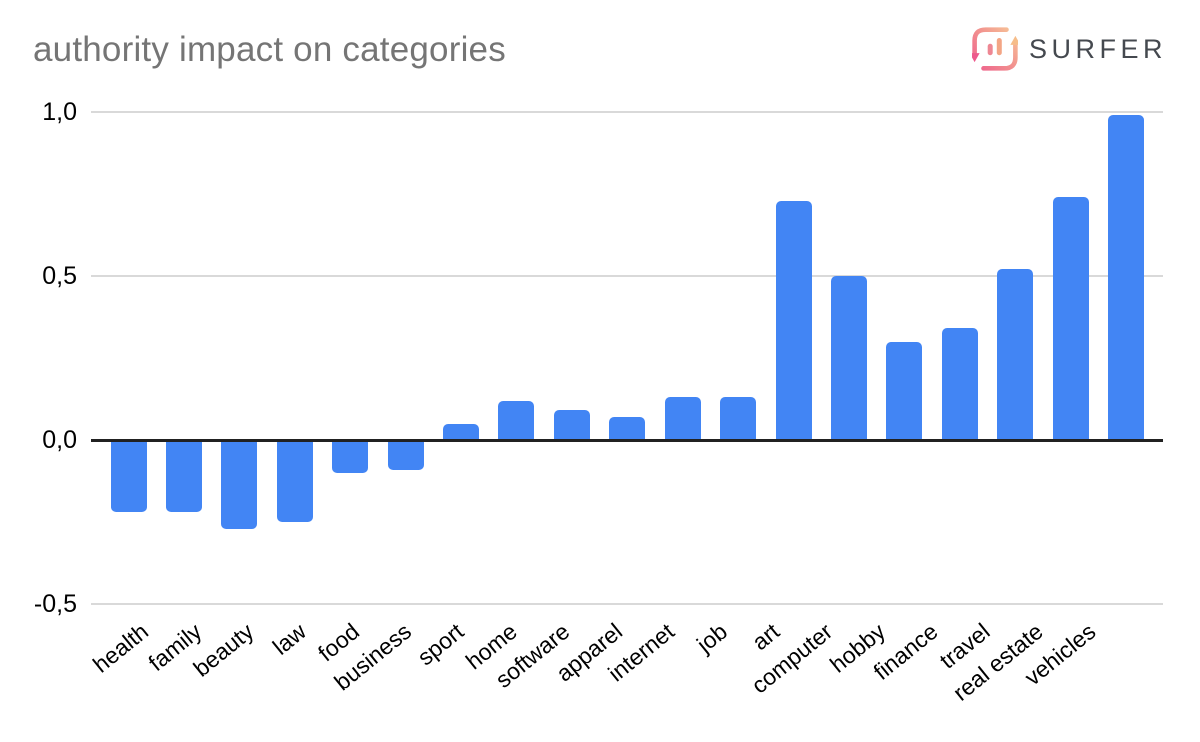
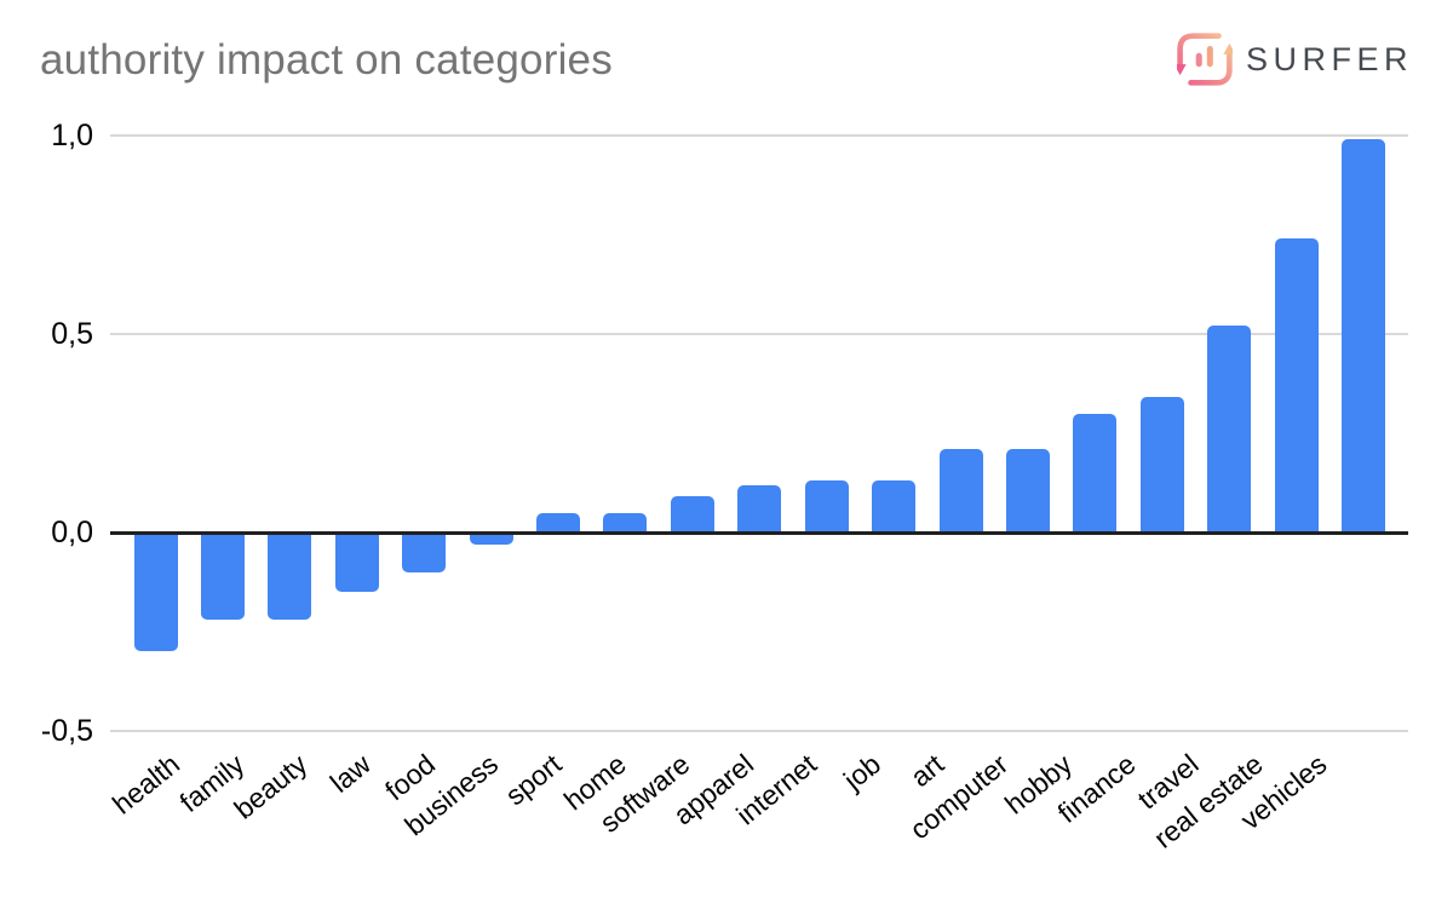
health: -0,22 -> -0,30
beauty: -0,27 -> -0,22
law: -0,25 -> -0,15
business: -0,09 -> -0,03
home: 0,12 -> 0,05
apparel: 0,07 -> 0,12
art: 0,73 -> 0,21
computer: 0,50 -> 0,21
